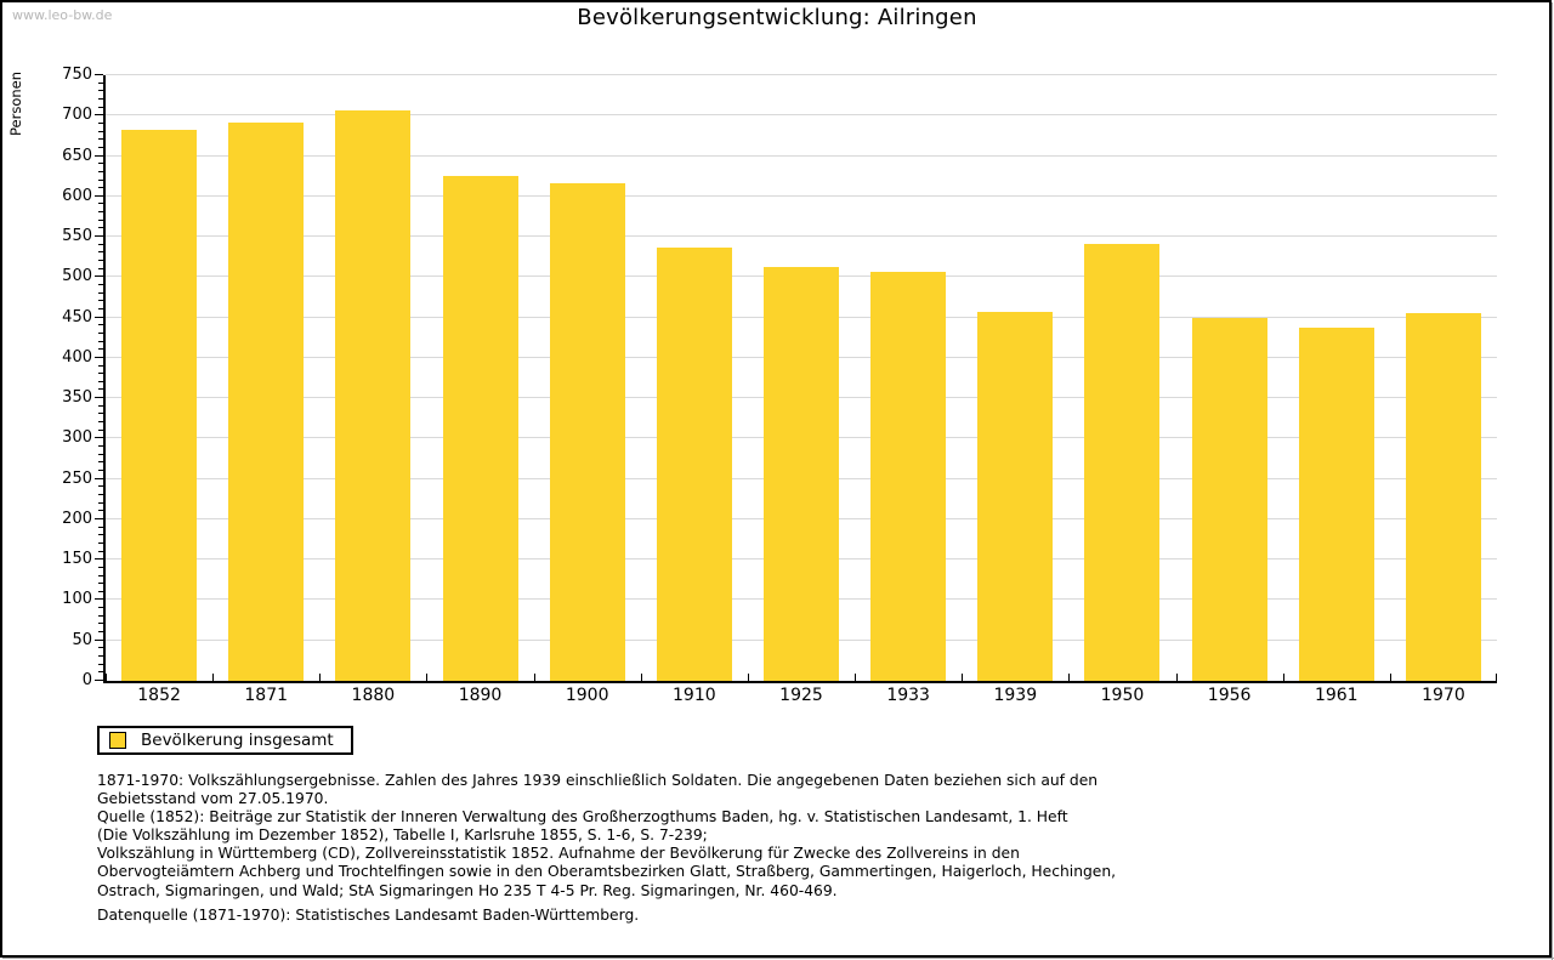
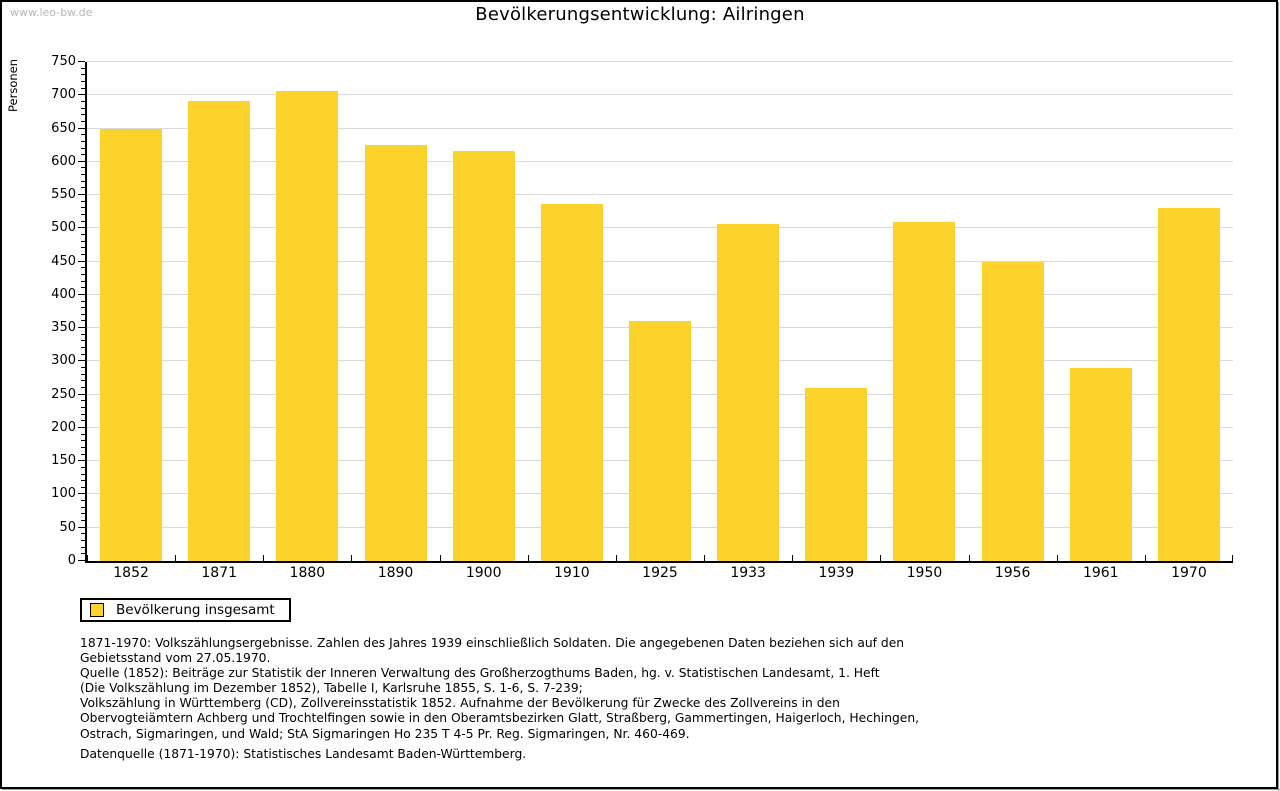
1852: 680 -> 650
1925: 510 -> 360
1939: 460 -> 260
1950: 540 -> 510
1961: 440 -> 290
1970: 460 -> 530
